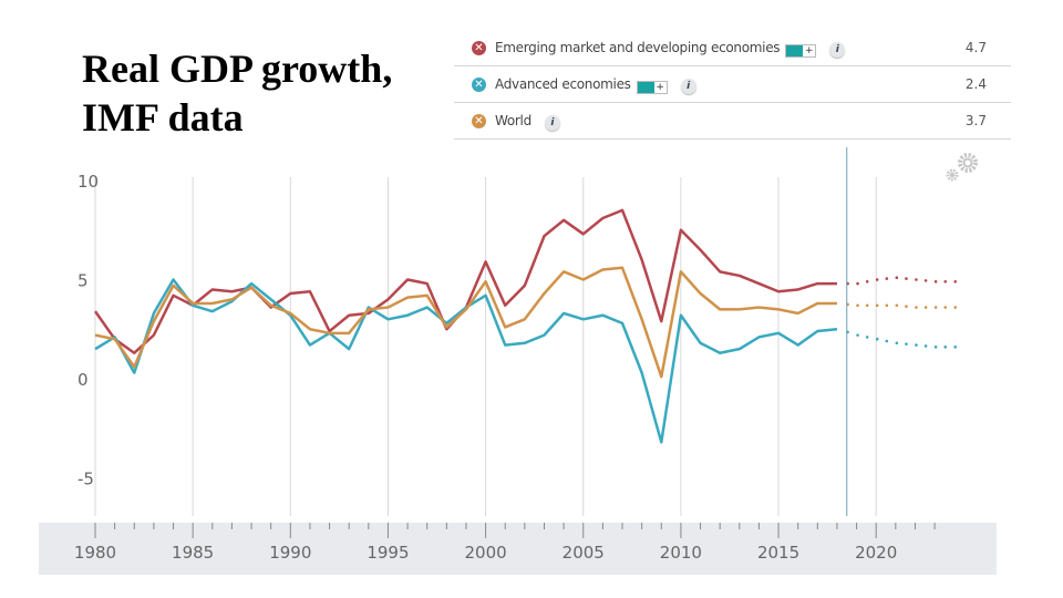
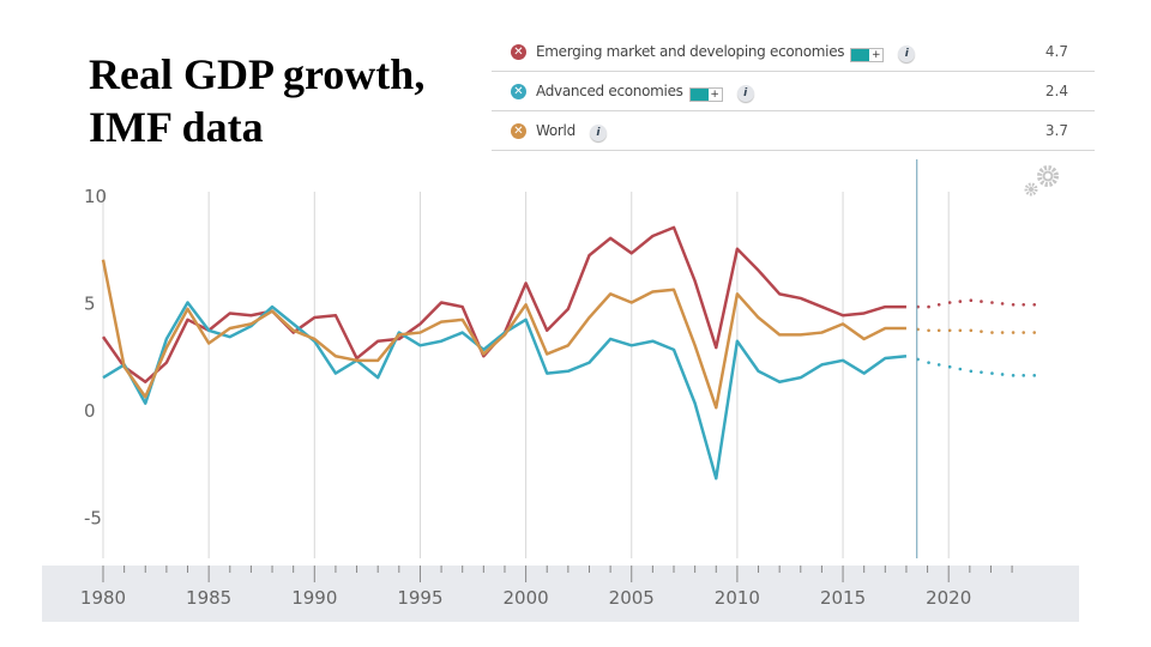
World/1980: 2.2 -> 7.0
World/1985: 3.8 -> 3.1
World/2015: 3.5 -> 4.0
